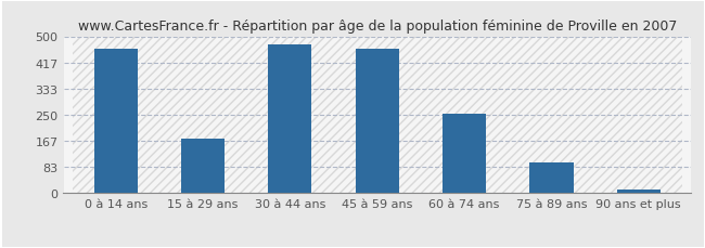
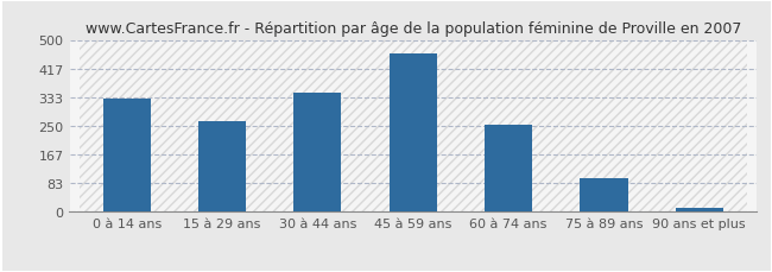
0 à 14 ans: 460 -> 330
15 à 29 ans: 175 -> 265
30 à 44 ans: 475 -> 348
